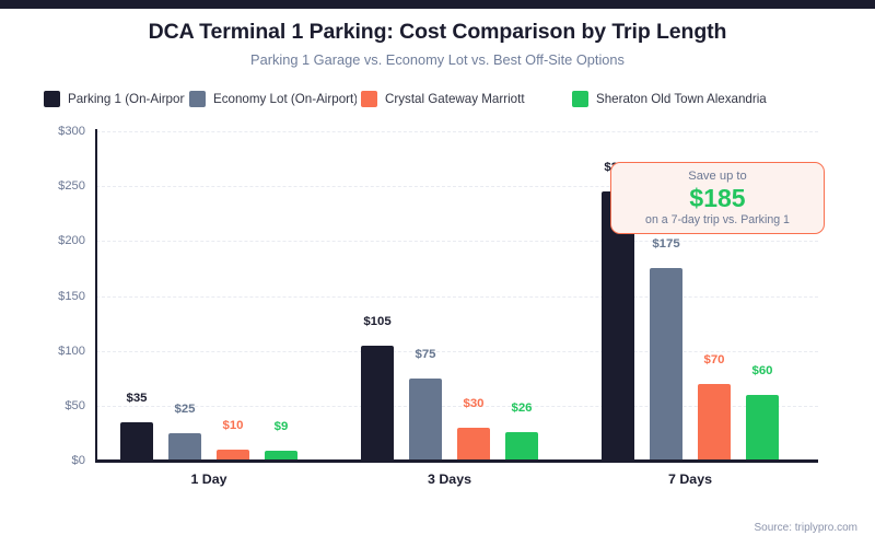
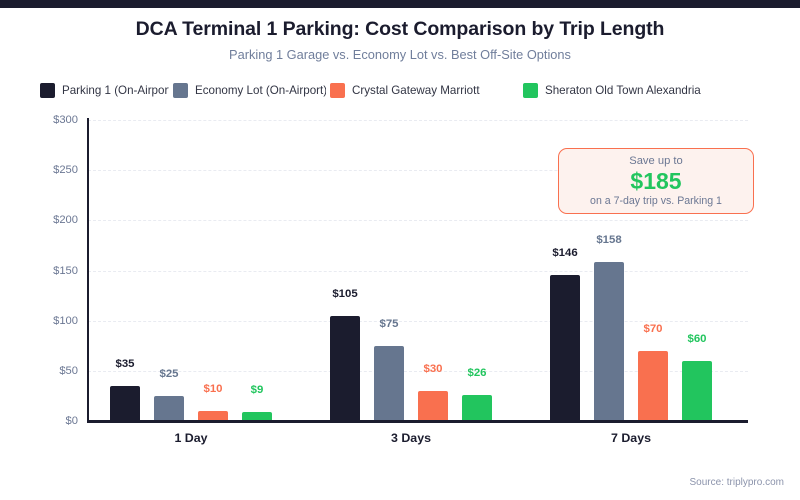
Parking 1 (On-Airport)/7 Days: $245 -> $146
Economy Lot (On-Airport)/7 Days: $175 -> $158
